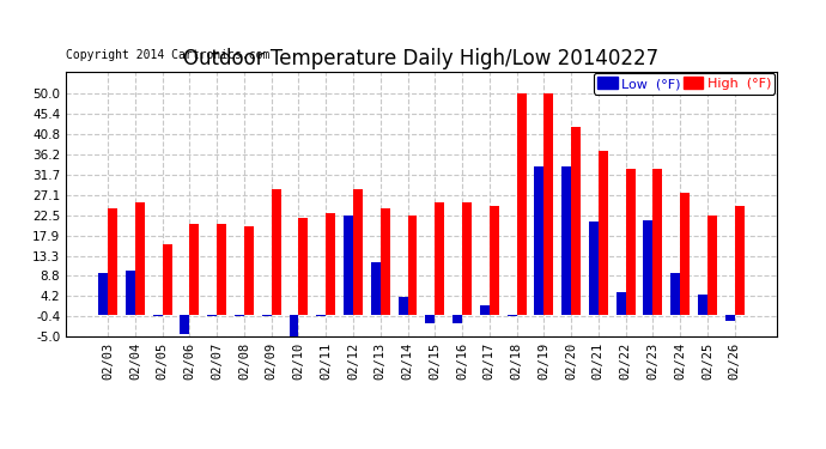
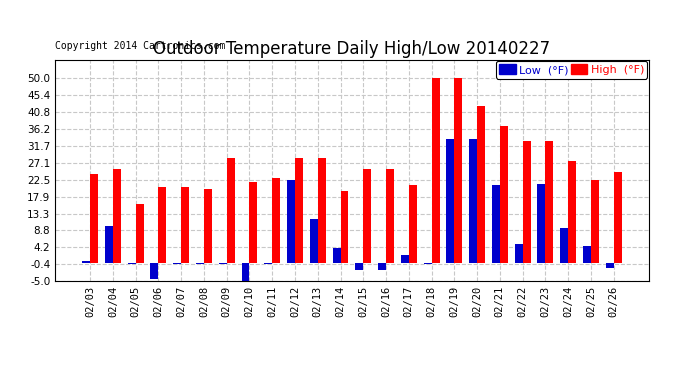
Low (°F)/02/03: 9.5 -> 0.5
High (°F)/02/13: 24.0 -> 28.5
High (°F)/02/14: 22.5 -> 19.5
High (°F)/02/17: 24.5 -> 21.0
